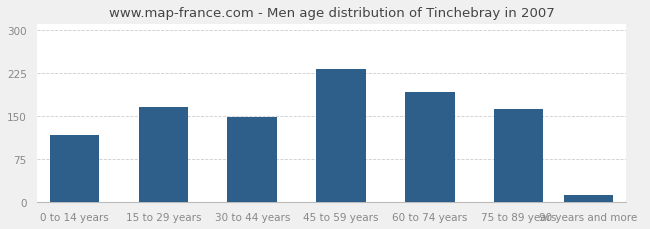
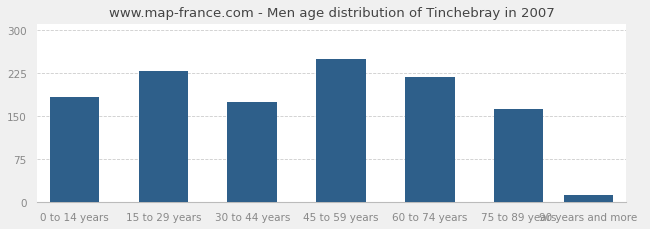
0 to 14 years: 118 -> 183
15 to 29 years: 166 -> 228
30 to 44 years: 148 -> 175
45 to 59 years: 232 -> 250
60 to 74 years: 192 -> 218
